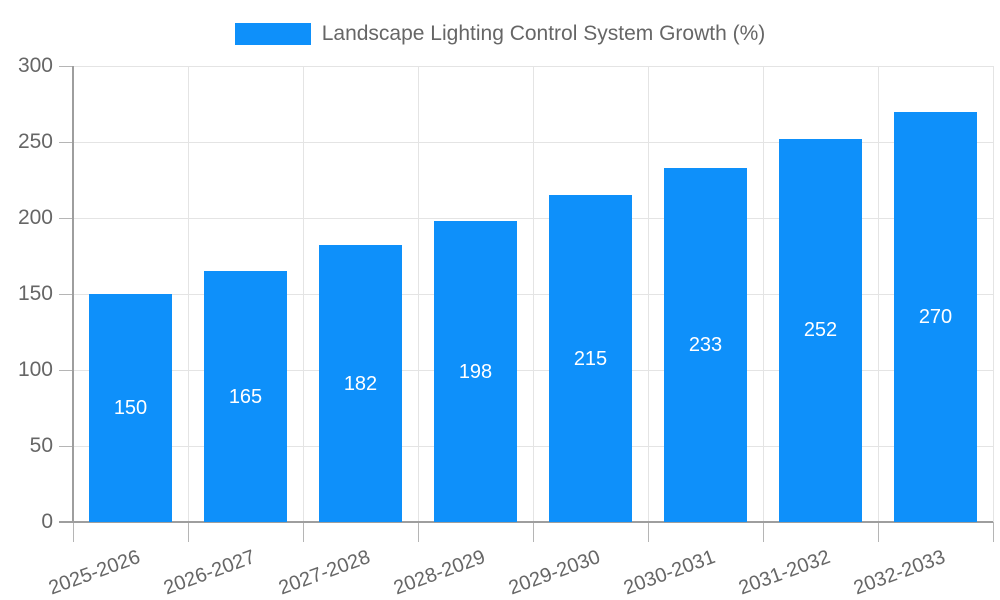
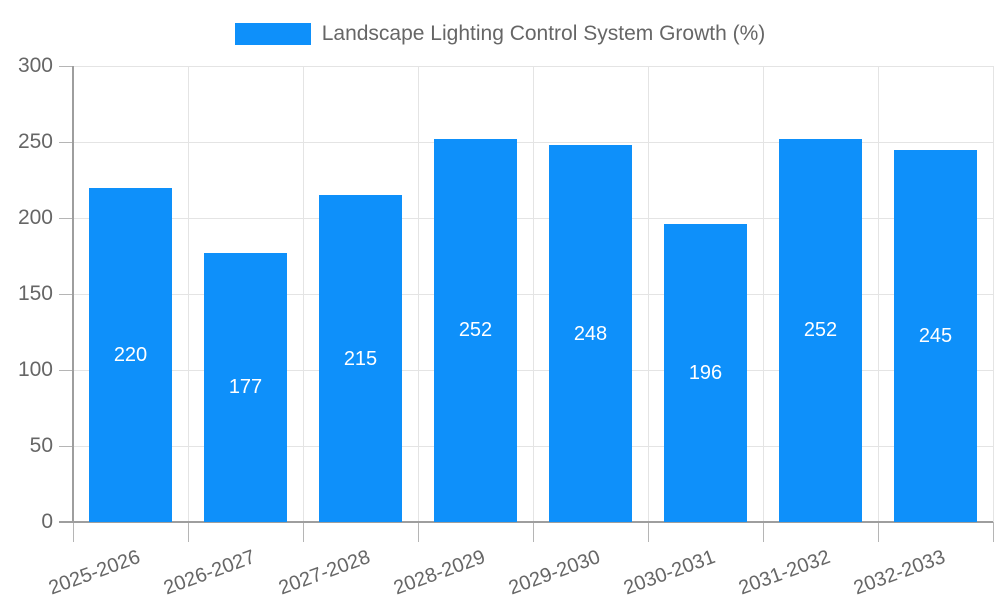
2025-2026: 150 -> 220
2026-2027: 165 -> 177
2027-2028: 182 -> 215
2028-2029: 198 -> 252
2029-2030: 215 -> 248
2030-2031: 233 -> 196
2032-2033: 270 -> 245
